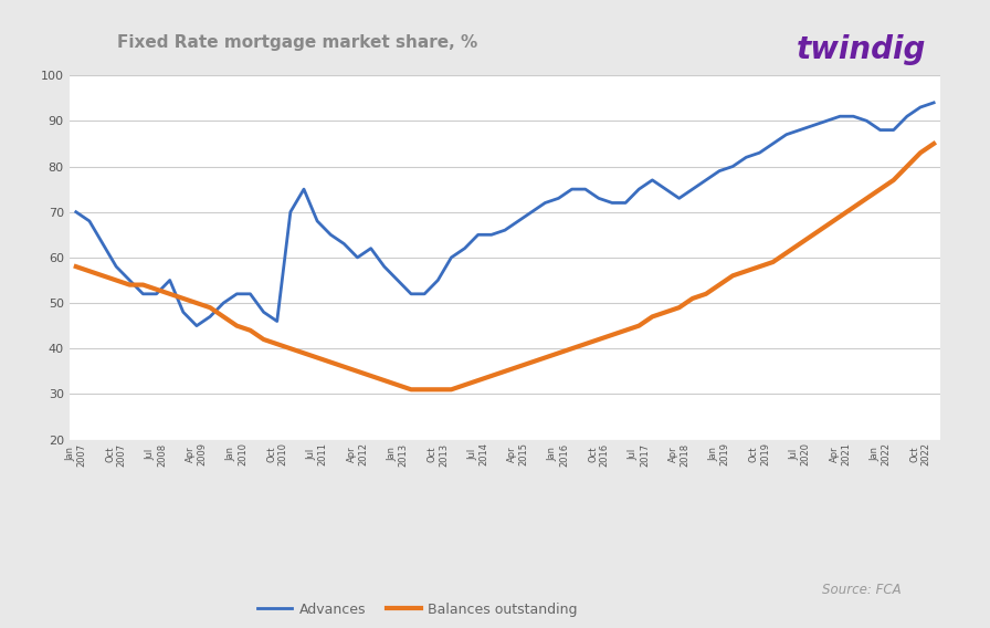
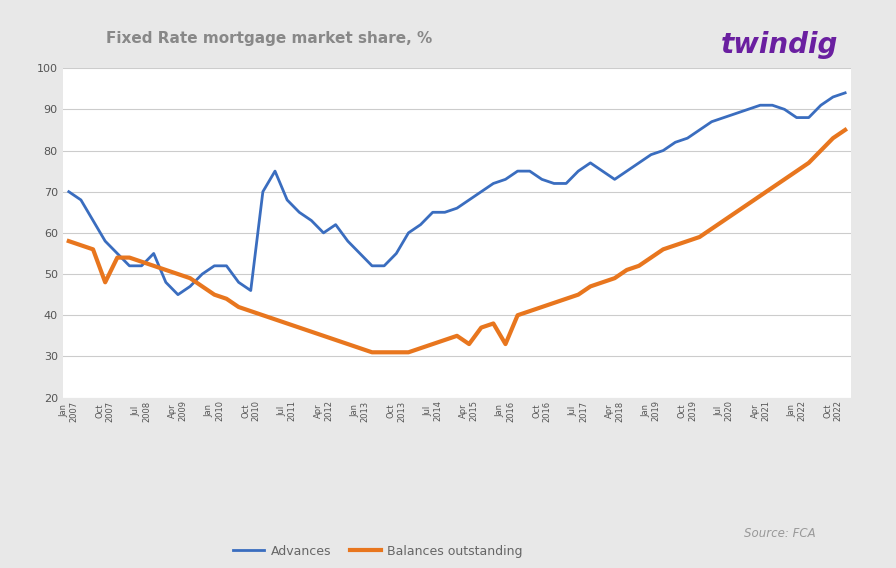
Balances outstanding/Oct 2007: 55 -> 48
Balances outstanding/Apr 2015: 36 -> 33
Balances outstanding/Jan 2016: 39 -> 33
